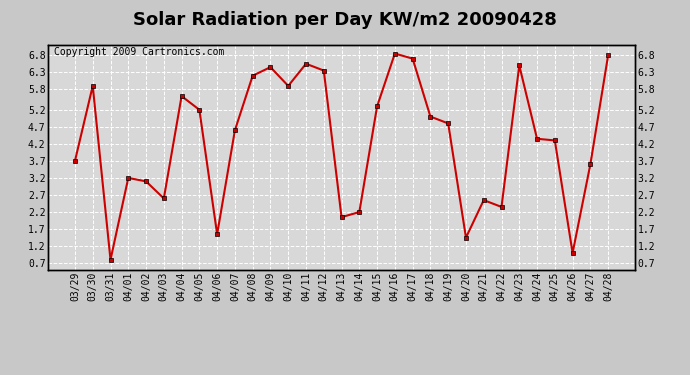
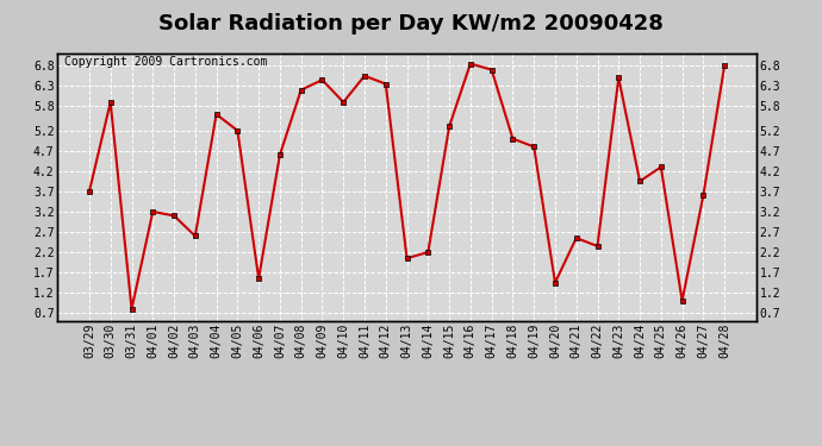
04/24: 4.35 -> 3.95
